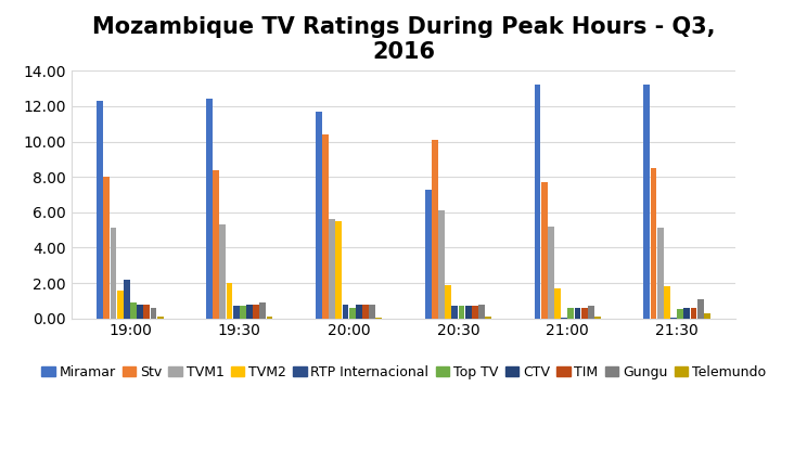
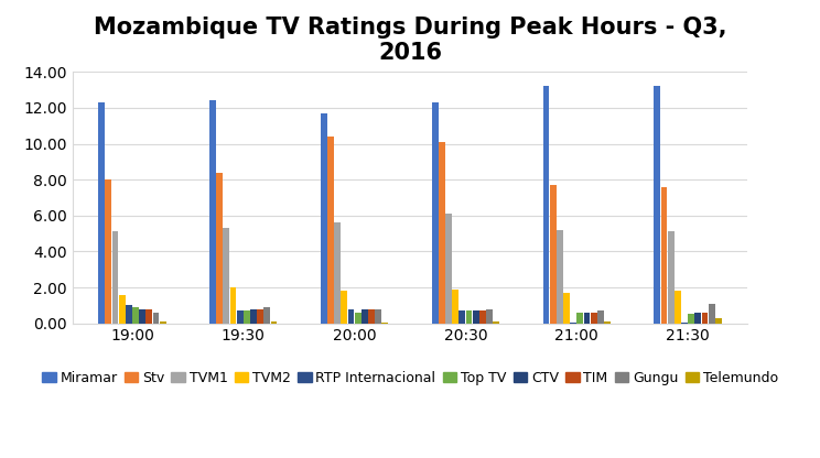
RTP Internacional/19:00: 2.2 -> 1.0
TVM2/20:00: 5.5 -> 1.8
Miramar/20:30: 7.3 -> 12.3
Stv/21:30: 8.5 -> 7.6
